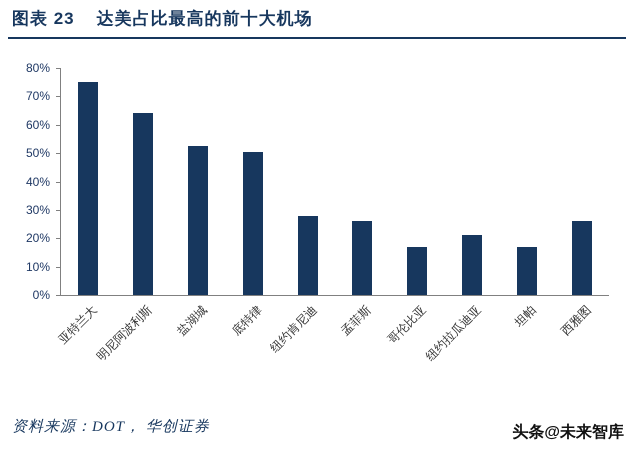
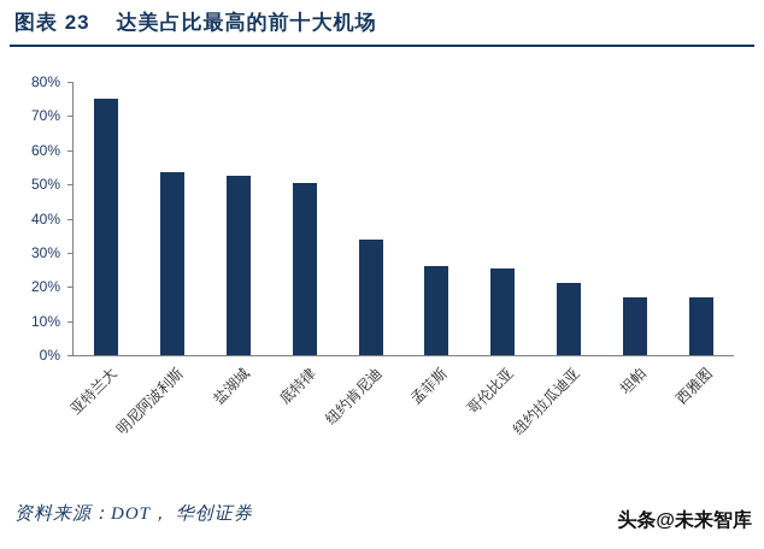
明尼阿波利斯: 64% -> 54%
纽约肯尼迪: 28% -> 34%
哥伦比亚: 17% -> 26%
西雅图: 26% -> 17%
